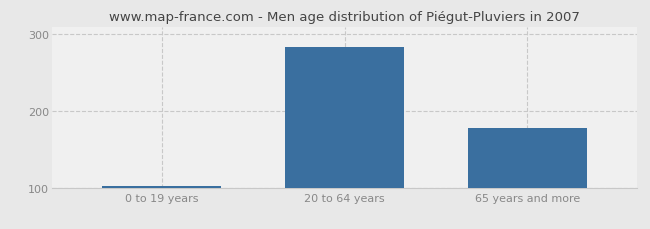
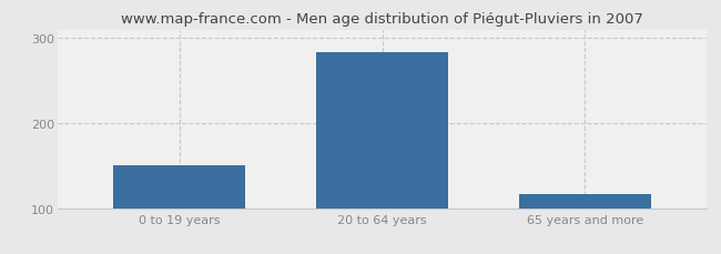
0 to 19 years: 102 -> 150
65 years and more: 178 -> 116
